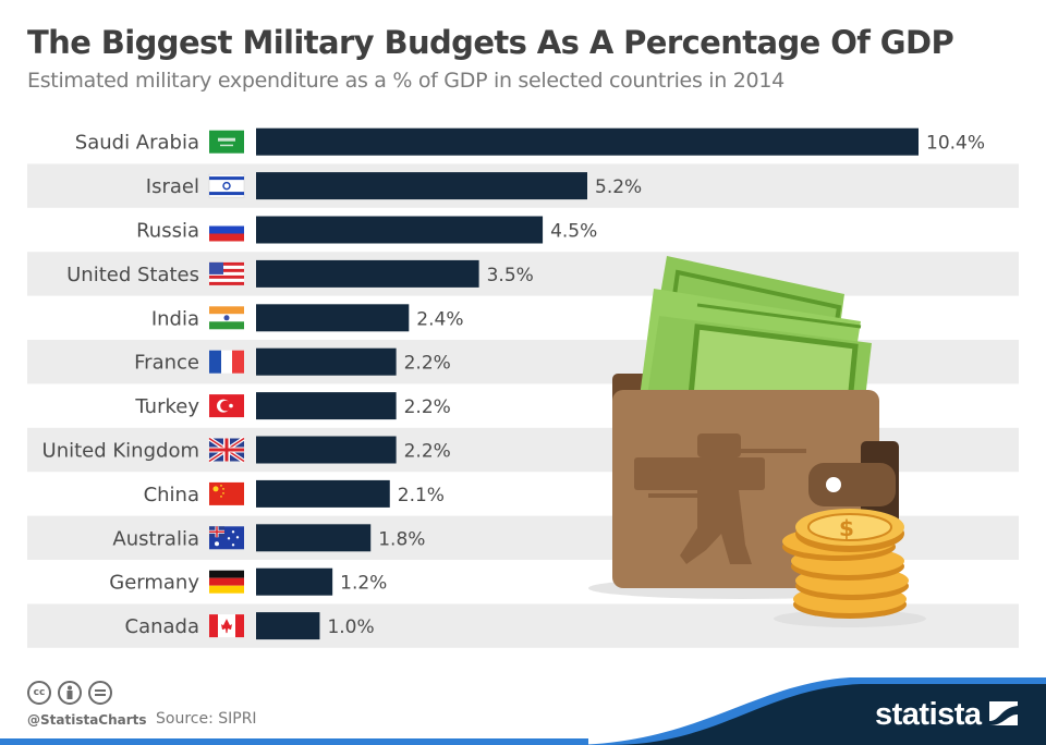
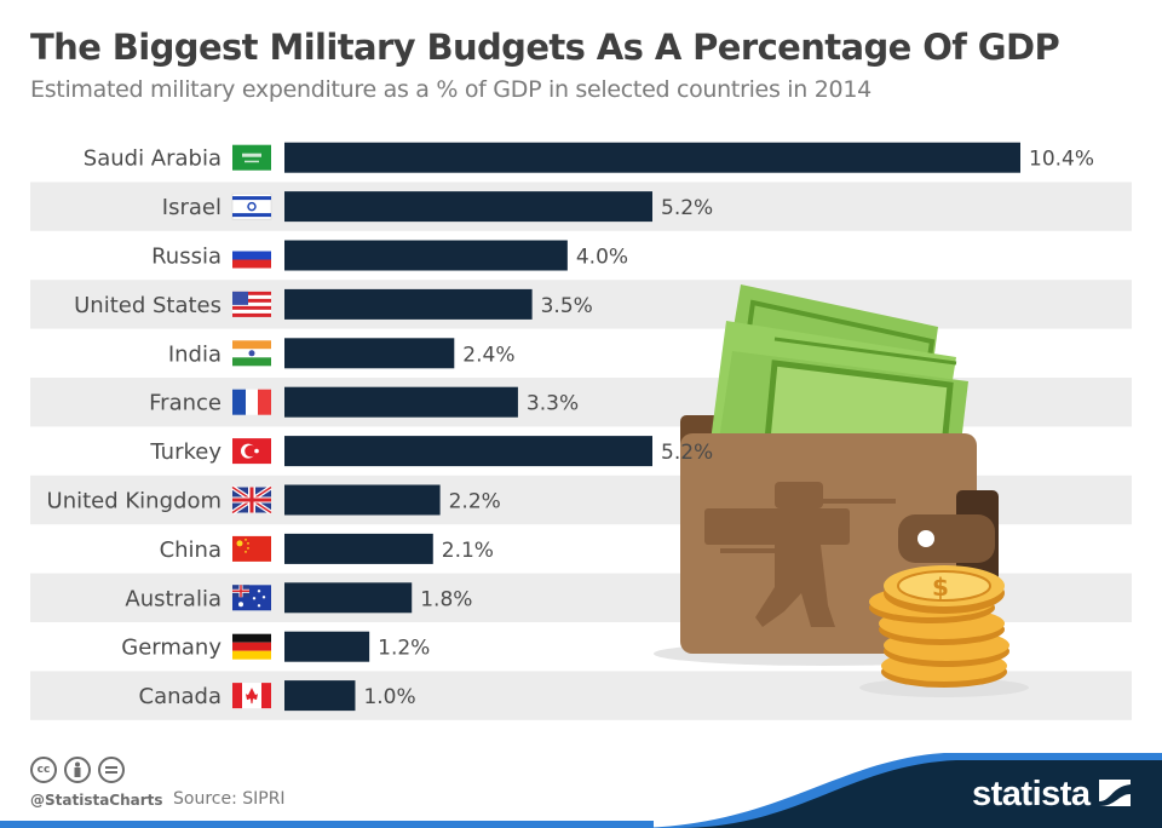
Russia: 4.5% -> 4.0%
France: 2.2% -> 3.3%
Turkey: 2.2% -> 5.2%
